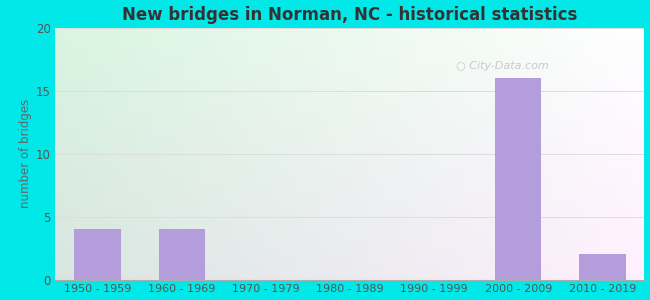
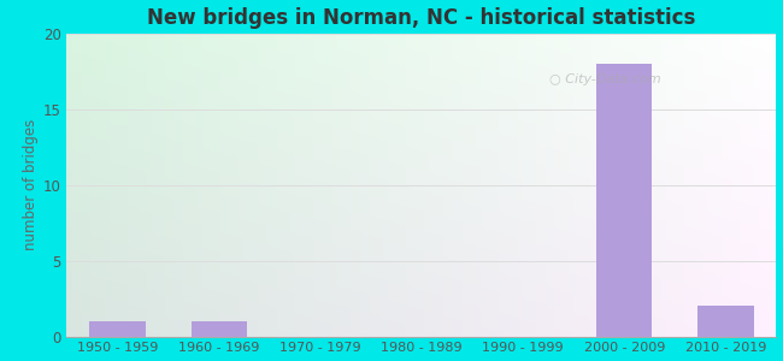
1950 - 1959: 4 -> 1
1960 - 1969: 4 -> 1
2000 - 2009: 16 -> 18
